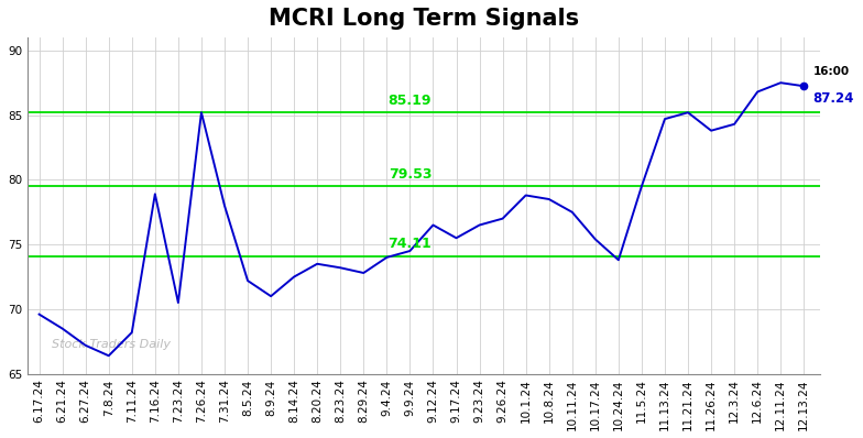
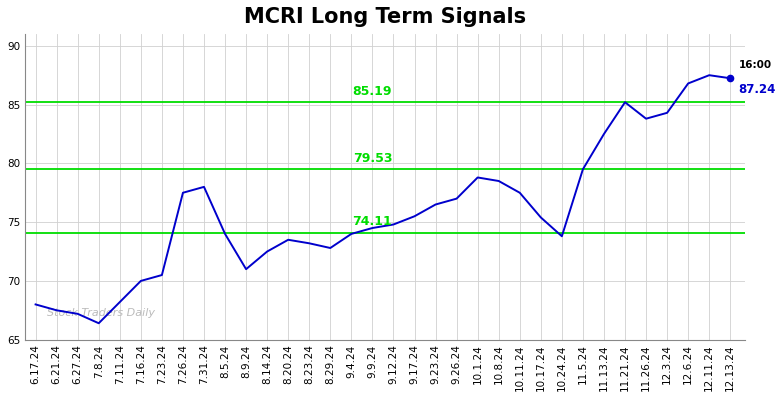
6.17.24: 69.6 -> 68.0
6.21.24: 68.5 -> 67.5
7.16.24: 78.9 -> 70.0
7.26.24: 85.2 -> 77.5
8.5.24: 72.2 -> 74.0
9.12.24: 76.5 -> 74.8
11.13.24: 84.7 -> 82.5
